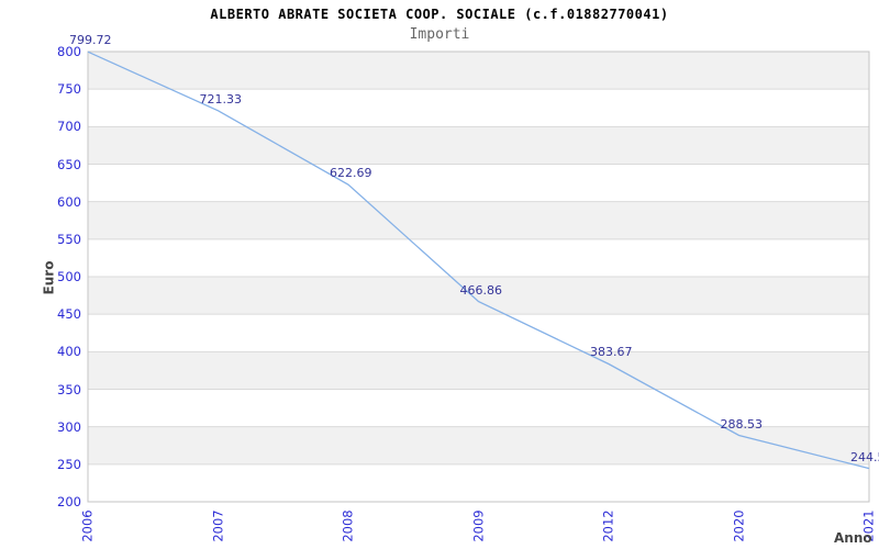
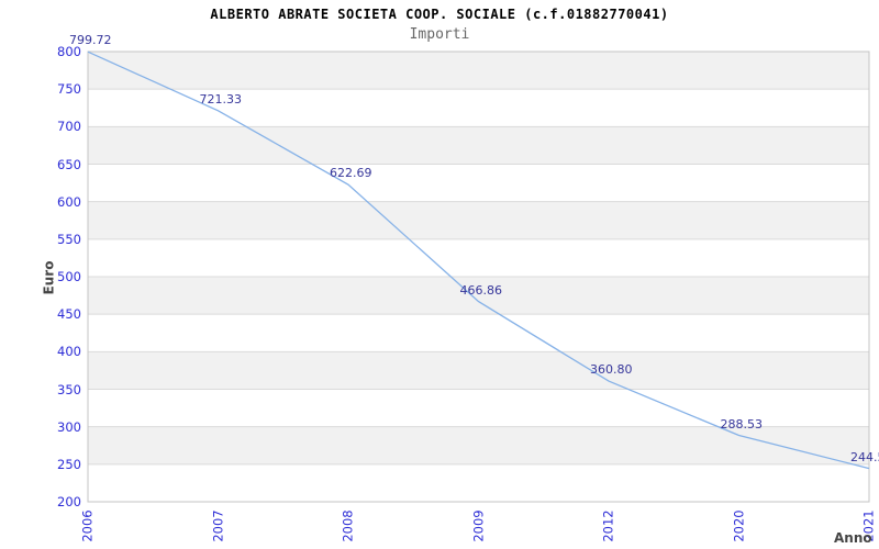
2012: 383.67 -> 360.80
